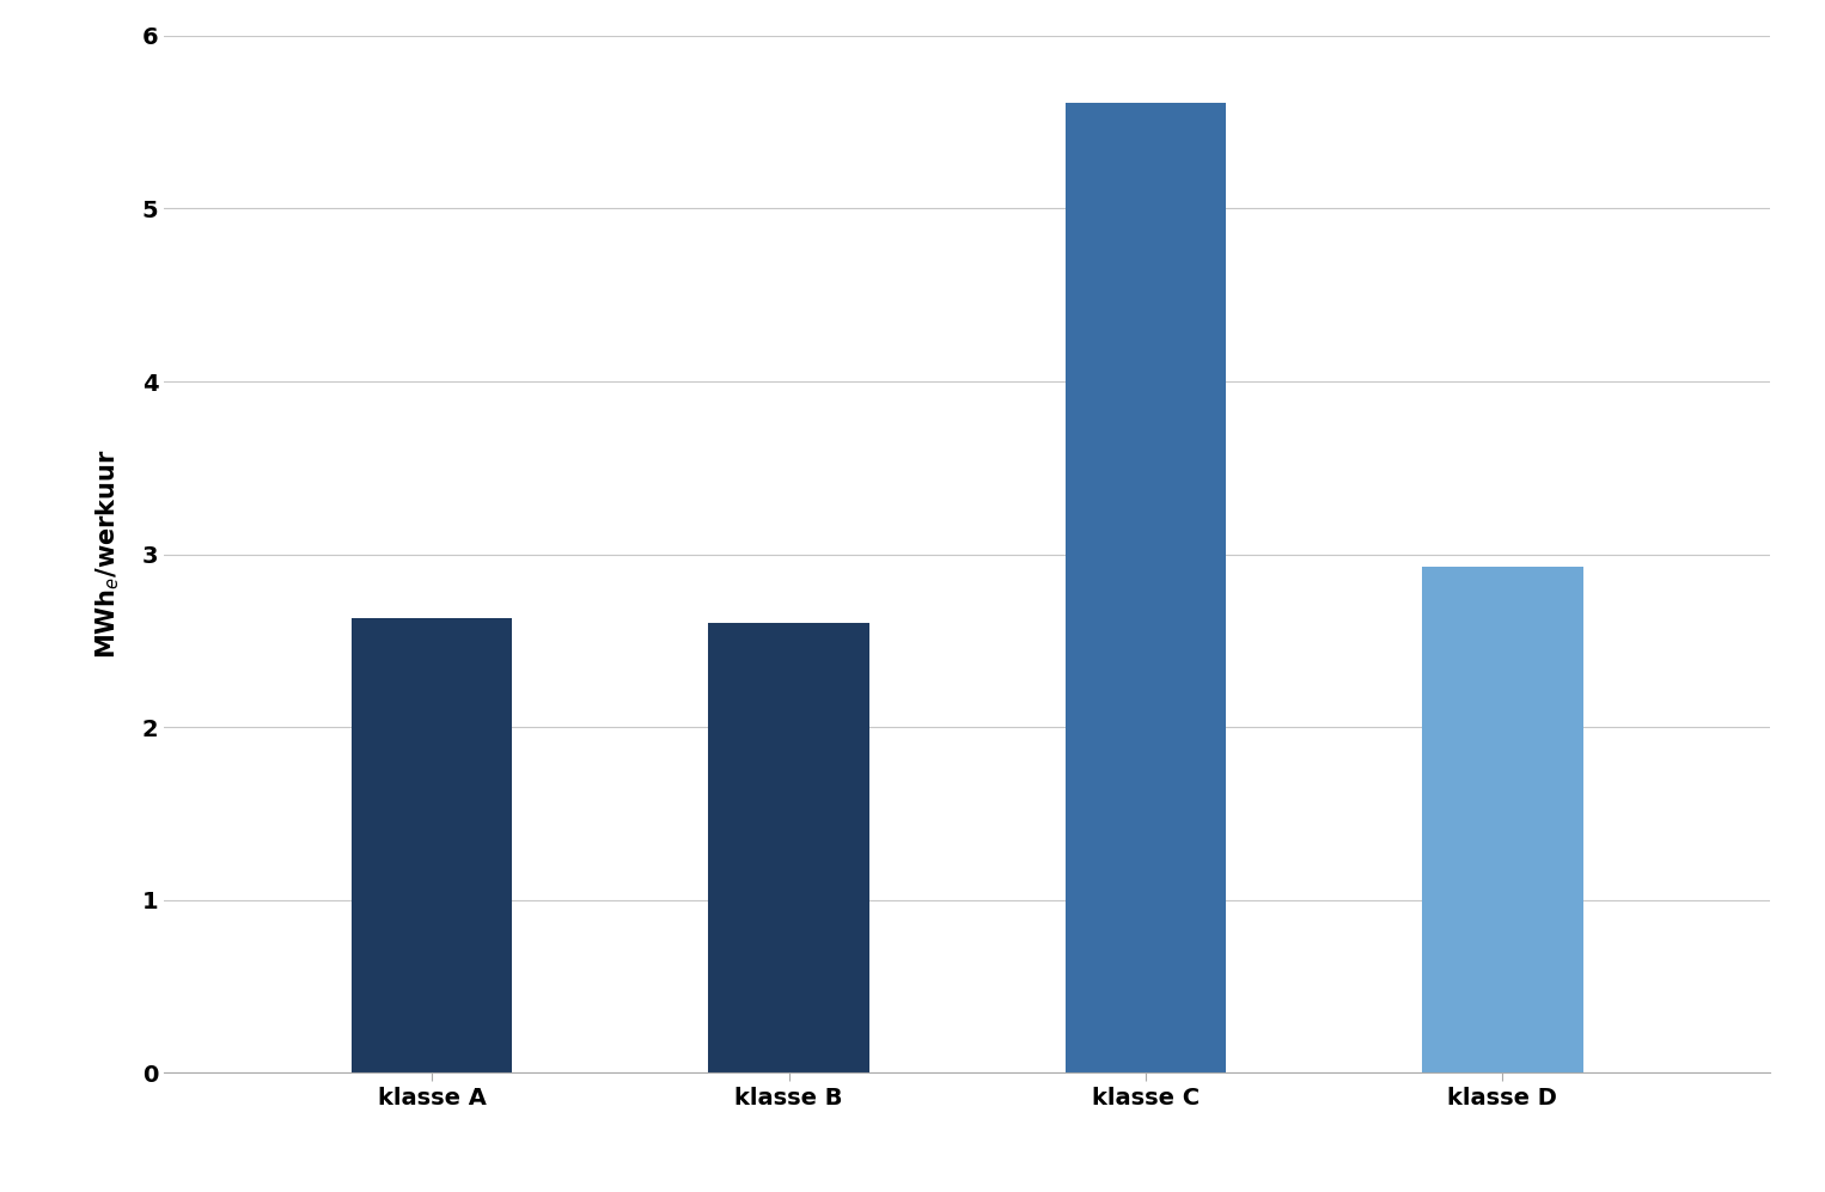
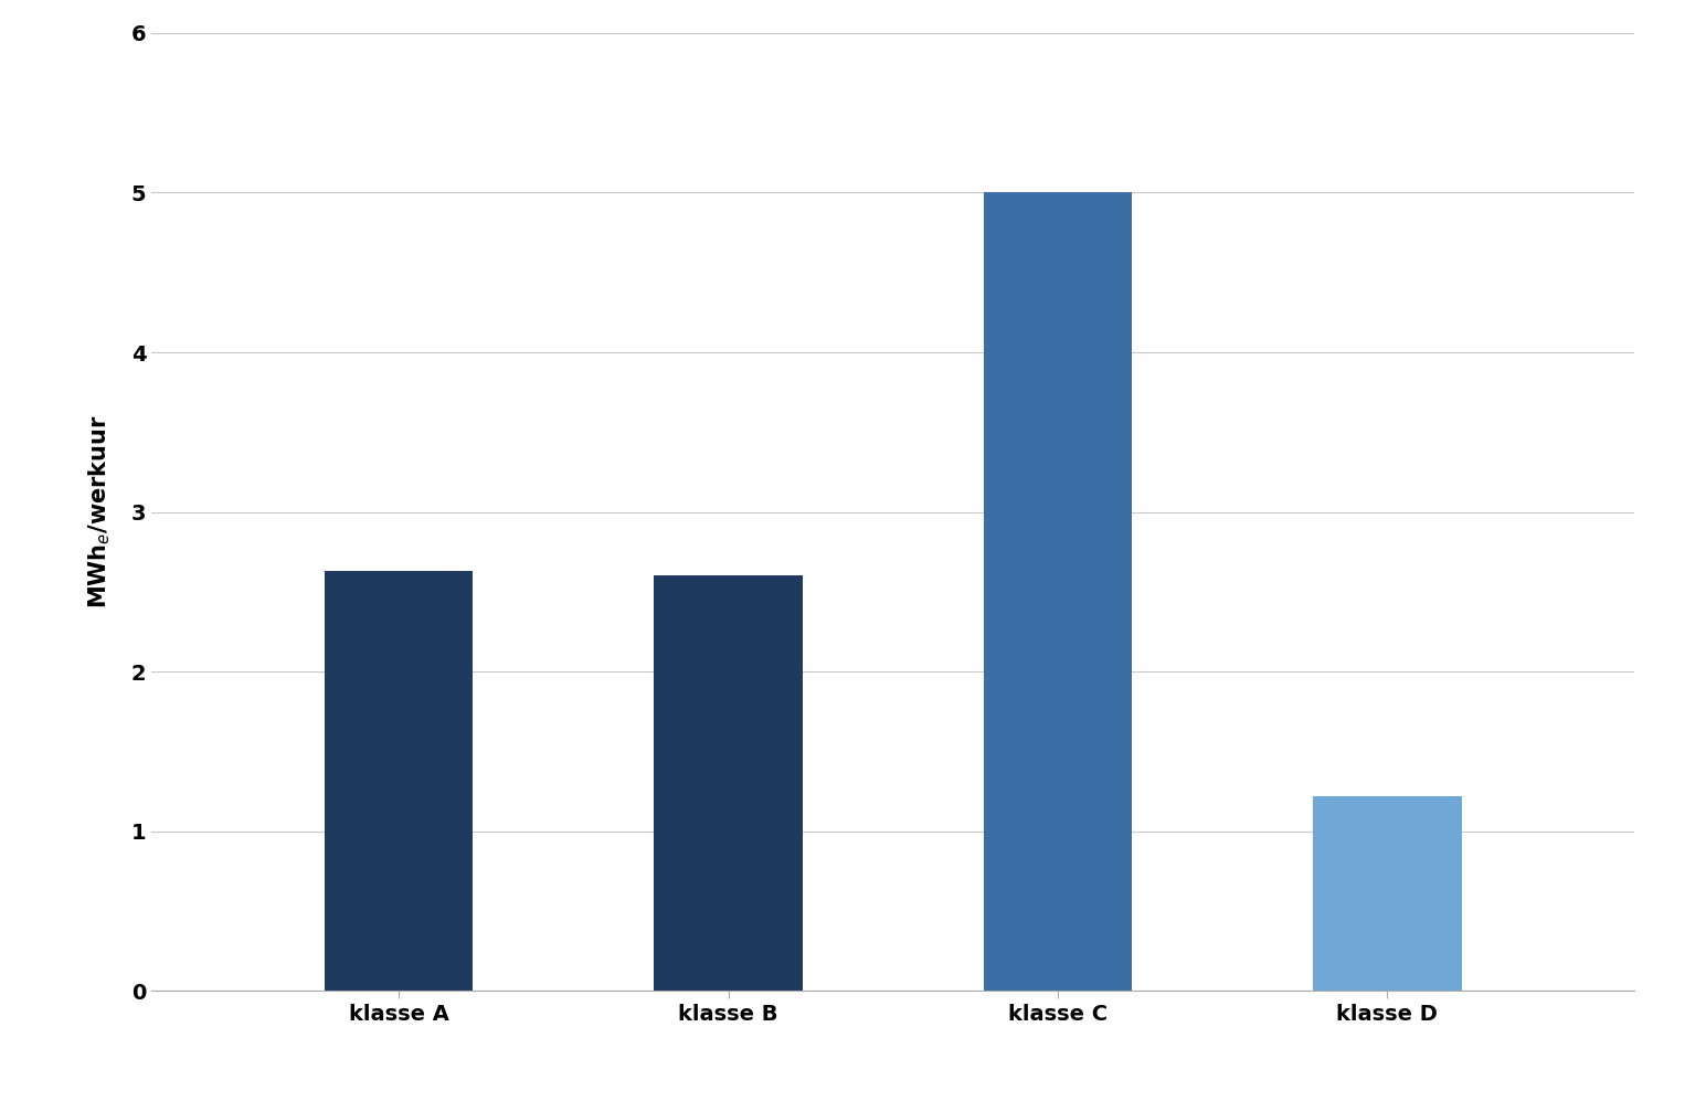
klasse C: 5.61 -> 5.00
klasse D: 2.93 -> 1.22
